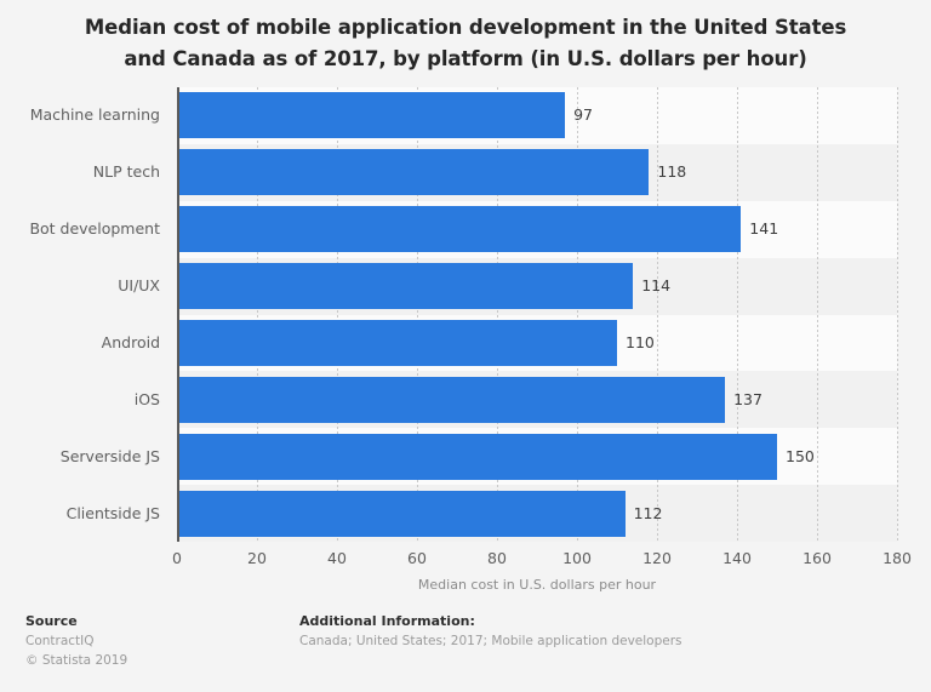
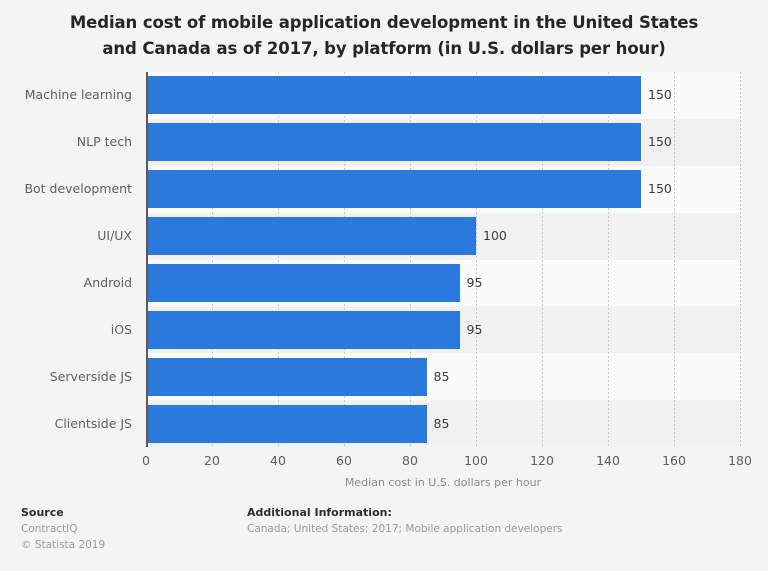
Machine learning: 97 -> 150
NLP tech: 118 -> 150
Bot development: 141 -> 150
UI/UX: 114 -> 100
Android: 110 -> 95
iOS: 137 -> 95
Serverside JS: 150 -> 85
Clientside JS: 112 -> 85
